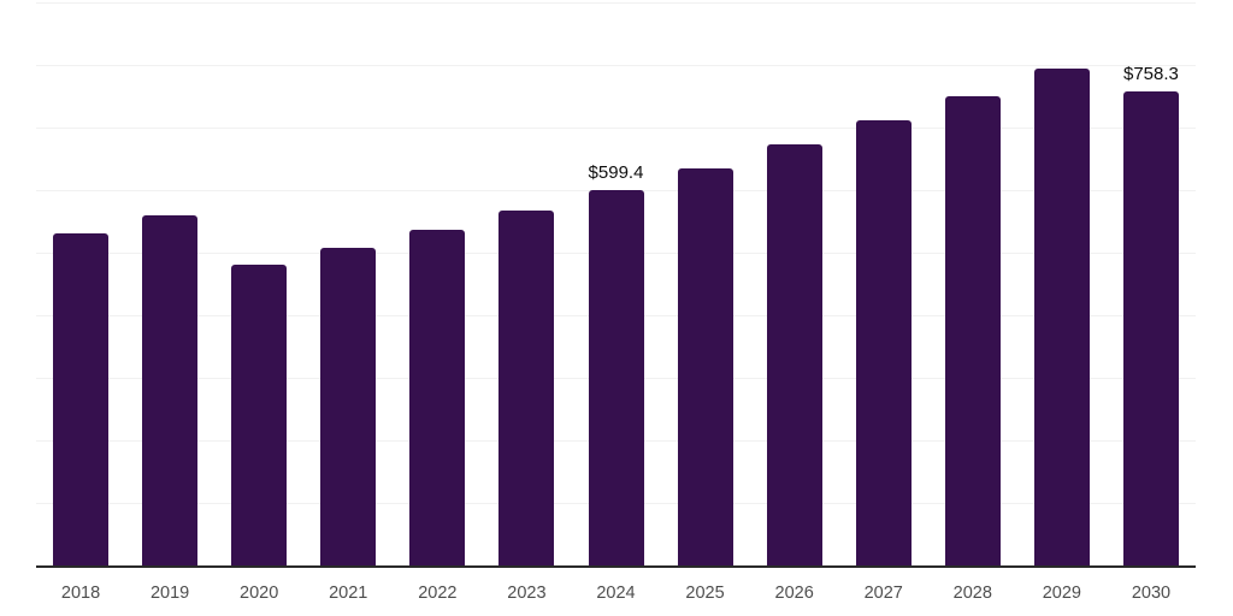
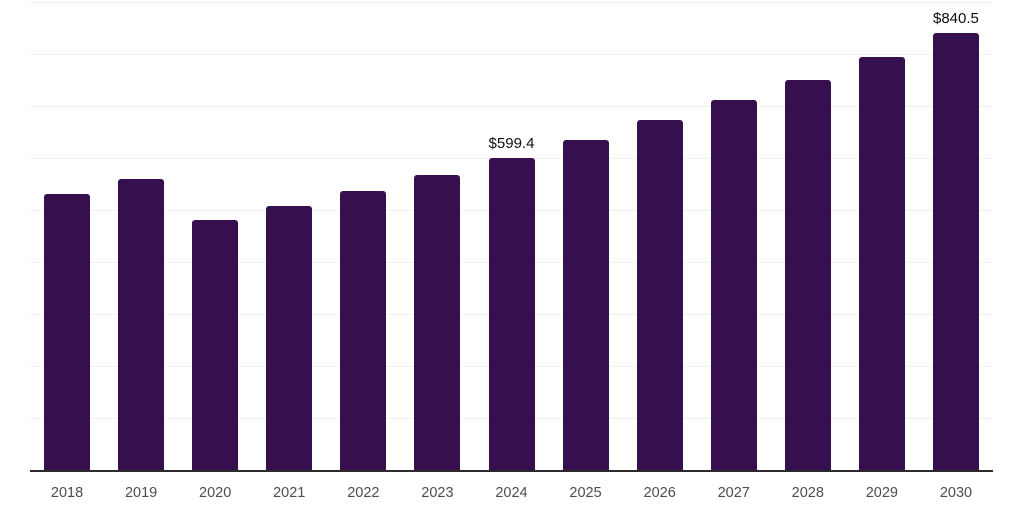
2030: $758.3 -> $840.5
